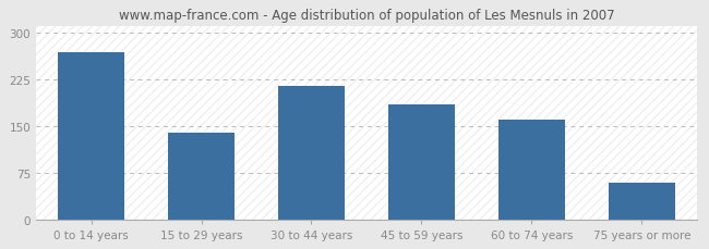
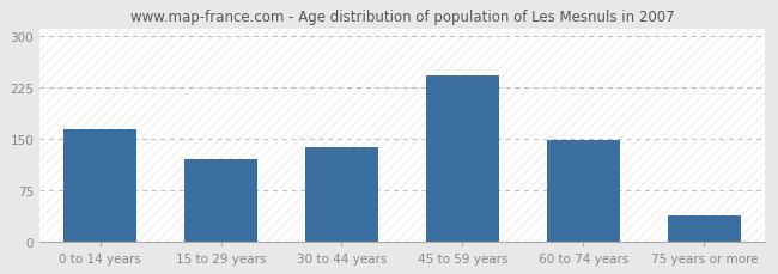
0 to 14 years: 268 -> 163
15 to 29 years: 140 -> 120
30 to 44 years: 214 -> 138
45 to 59 years: 184 -> 243
60 to 74 years: 160 -> 148
75 years or more: 58 -> 37
